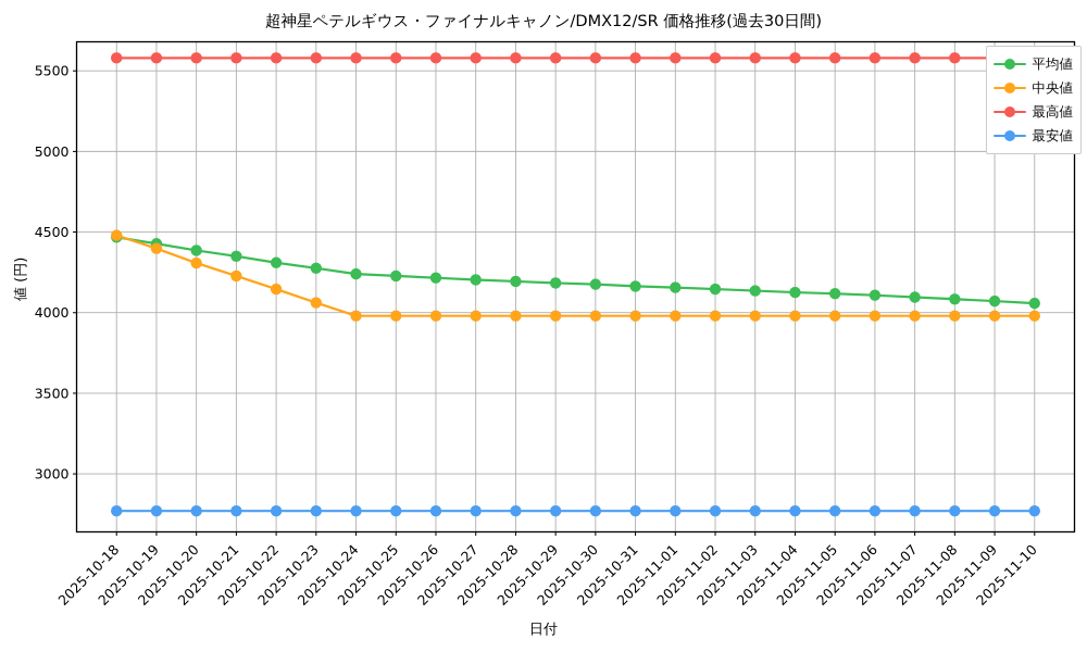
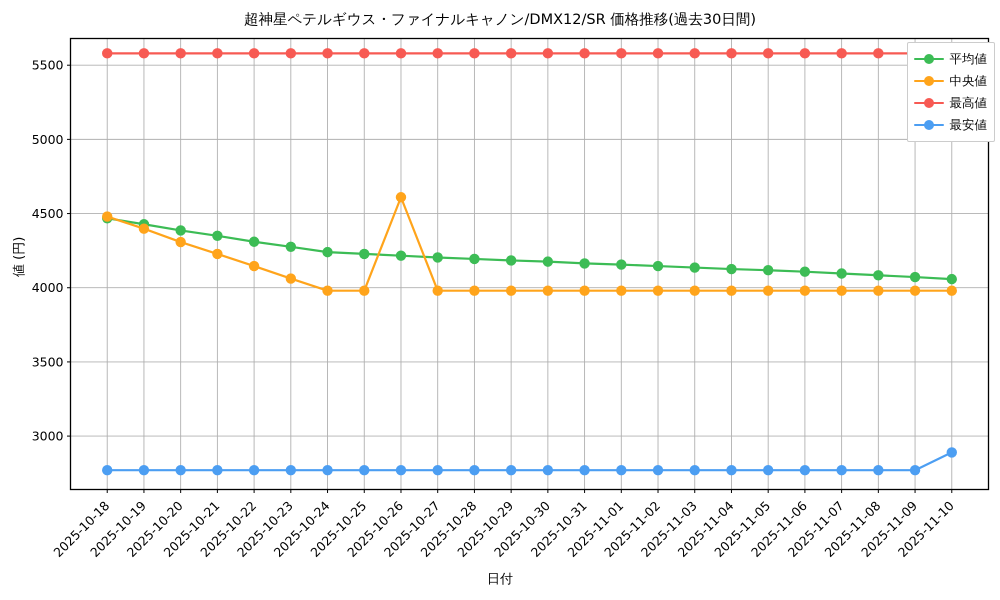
中央値/2025-10-26: 3980 -> 4610
最安値/2025-11-10: 2770 -> 2890
